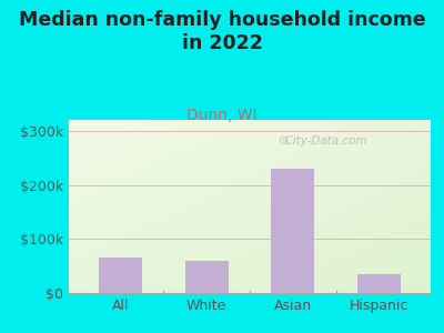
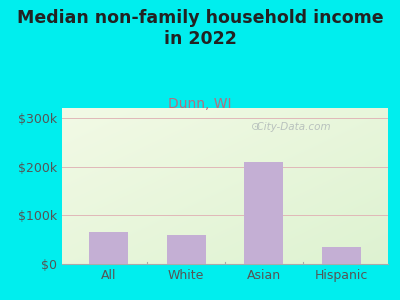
Asian: $230k -> $210k
